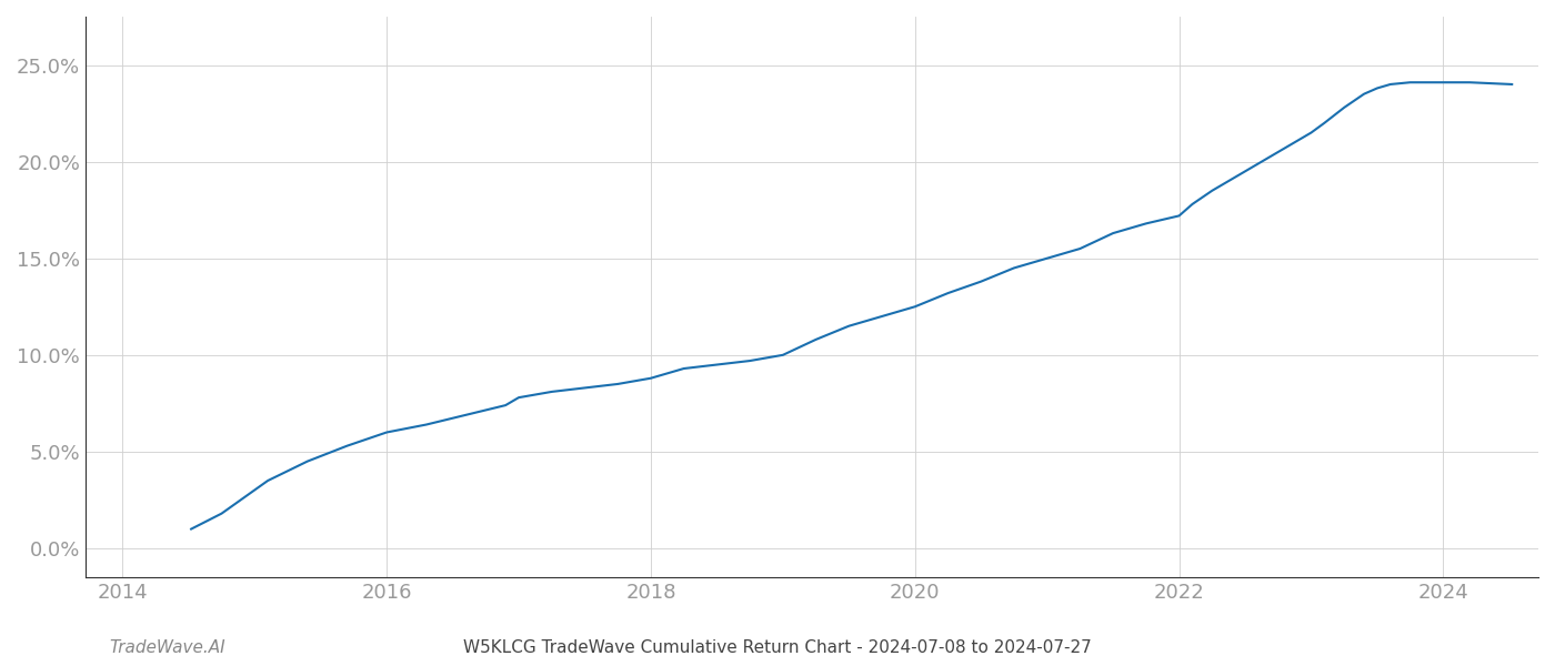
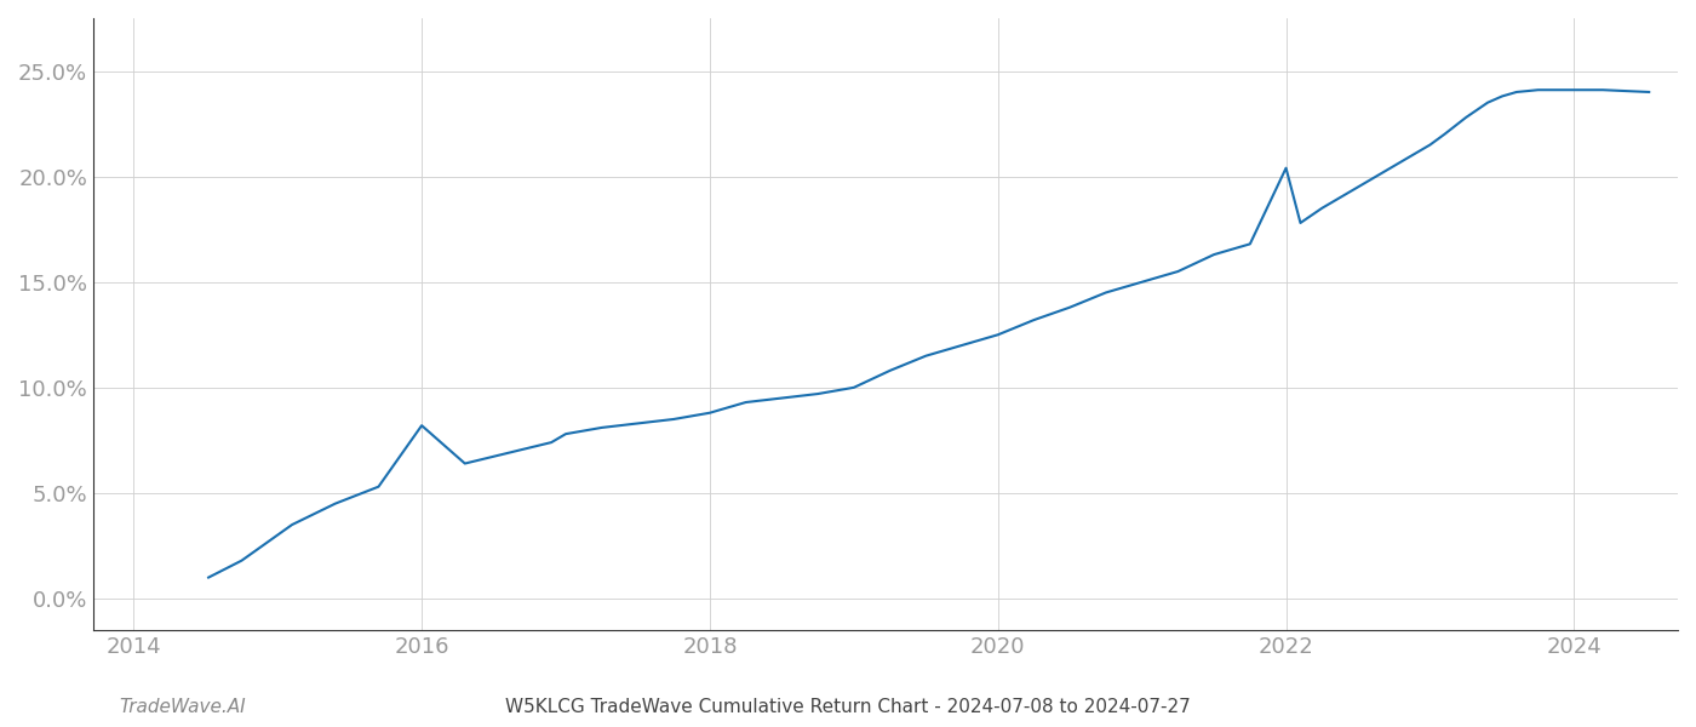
2016: 6.0% -> 8.2%
2022: 17.2% -> 20.4%
